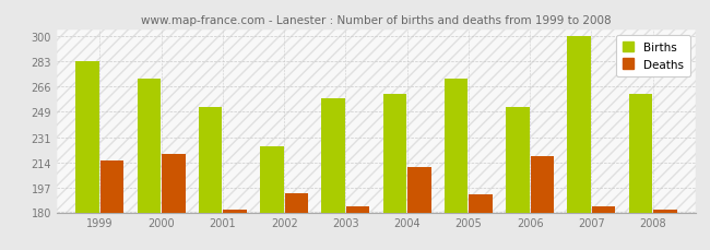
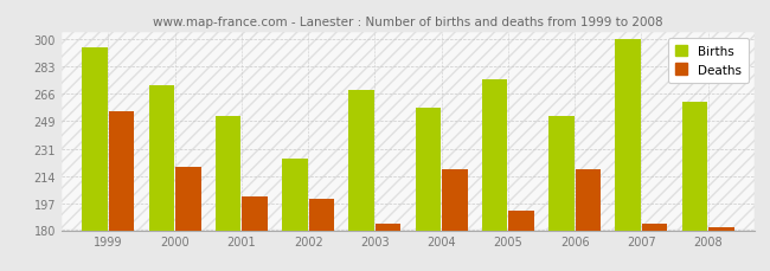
Births/1999: 283 -> 295
Deaths/1999: 215 -> 255
Deaths/2001: 182 -> 201
Deaths/2002: 193 -> 200
Births/2003: 258 -> 268
Births/2004: 261 -> 257
Deaths/2004: 211 -> 218
Births/2005: 271 -> 275
